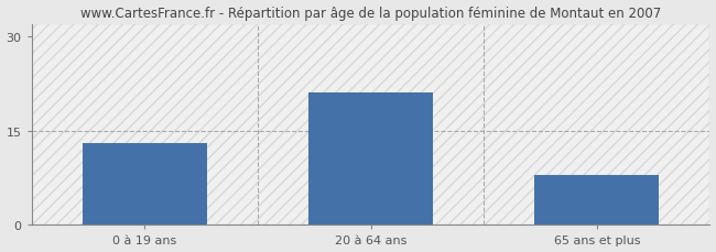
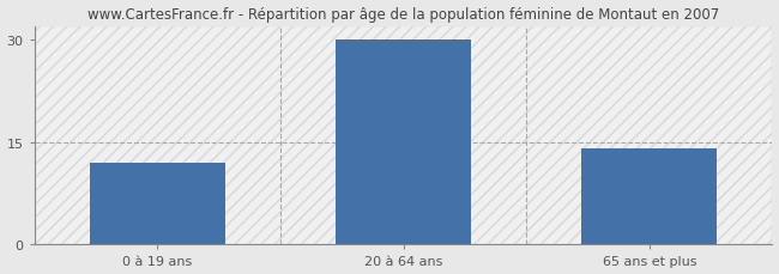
0 à 19 ans: 13 -> 12
20 à 64 ans: 21 -> 30
65 ans et plus: 8 -> 14
